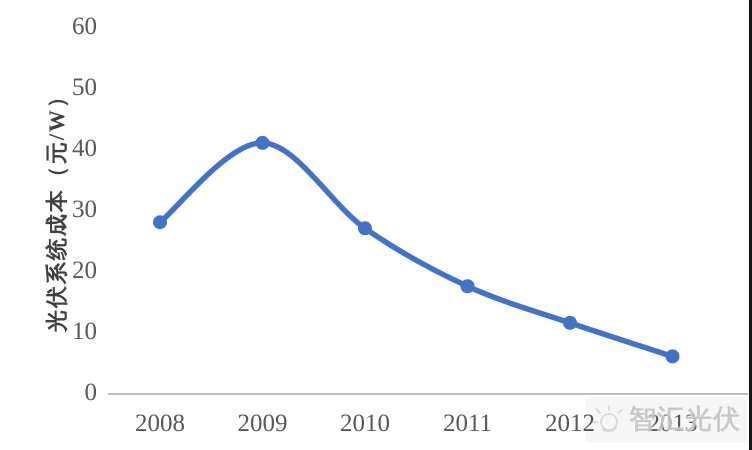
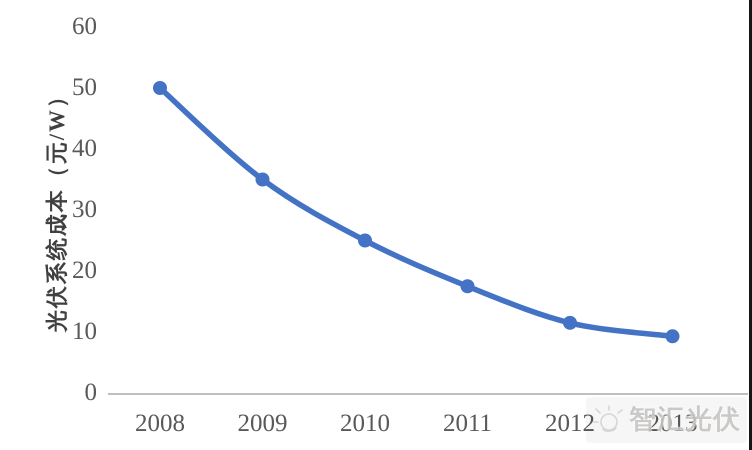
2008: 28 -> 50
2009: 41 -> 35
2010: 27 -> 25
2013: 6 -> 9
